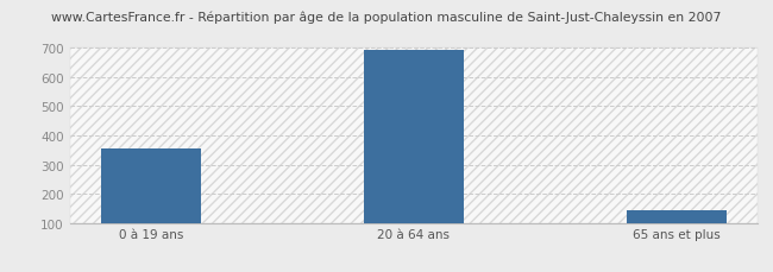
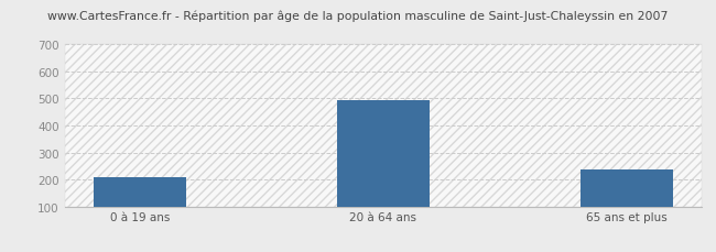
0 à 19 ans: 357 -> 210
20 à 64 ans: 693 -> 495
65 ans et plus: 143 -> 235
